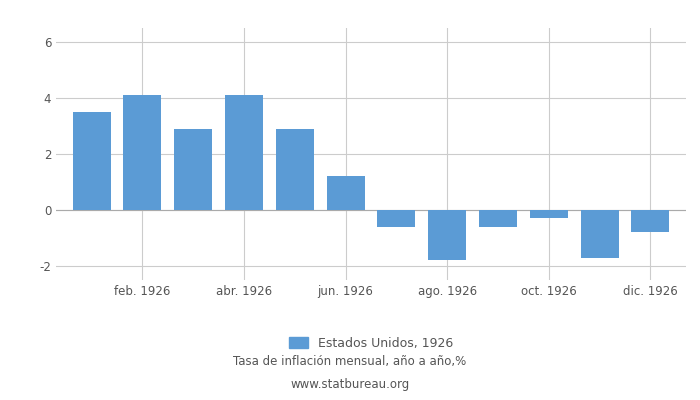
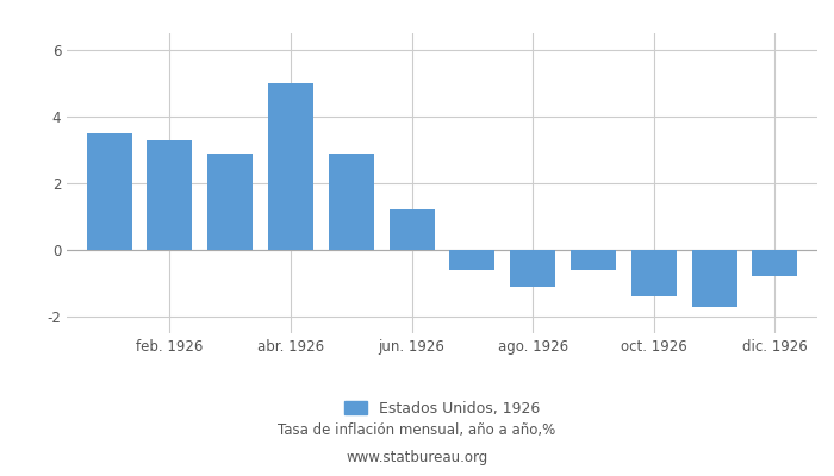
feb. 1926: 4.1 -> 3.3
abr. 1926: 4.1 -> 5.0
ago. 1926: -1.8 -> -1.1
oct. 1926: -0.3 -> -1.4
